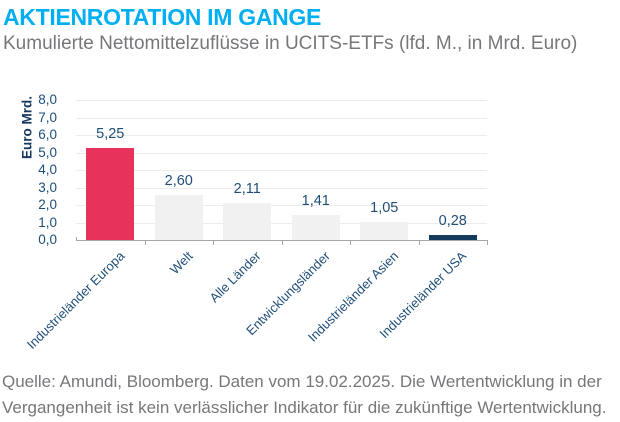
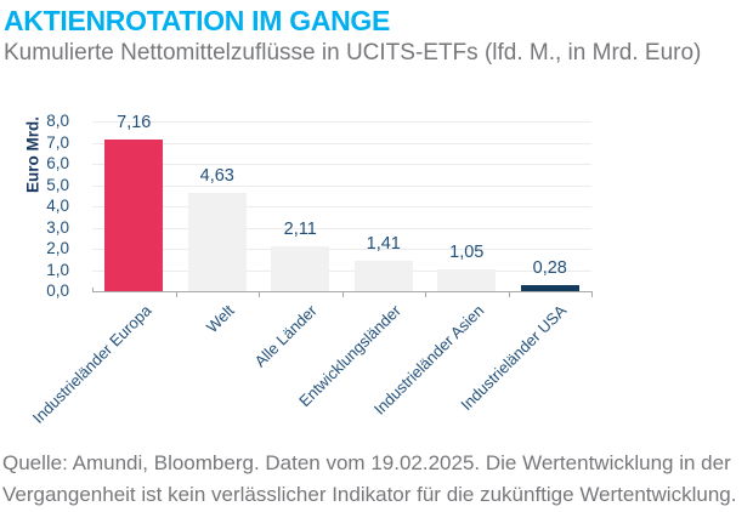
Industrieländer Europa: 5,25 -> 7,16
Welt: 2,60 -> 4,63
